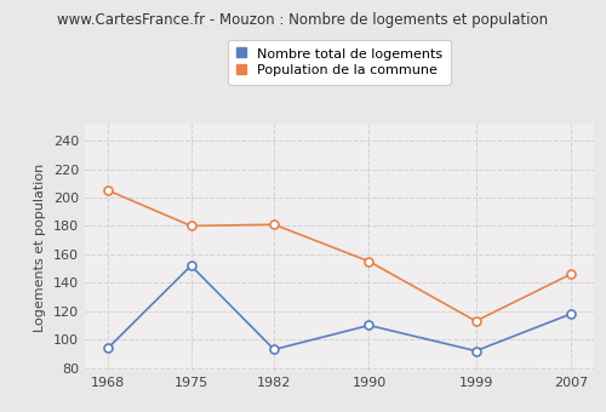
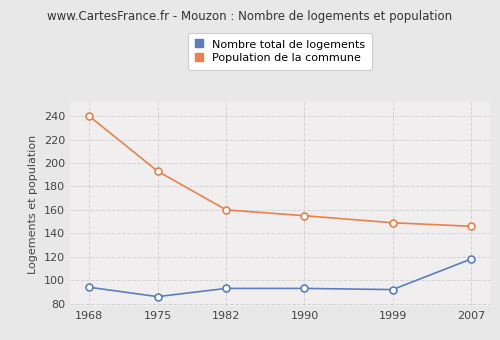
Population de la commune/1968: 205 -> 240
Nombre total de logements/1975: 152 -> 86
Population de la commune/1975: 180 -> 193
Population de la commune/1982: 181 -> 160
Nombre total de logements/1990: 110 -> 93
Population de la commune/1999: 113 -> 149
